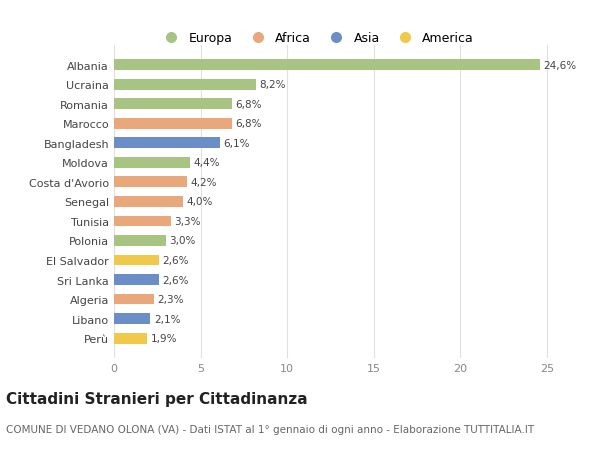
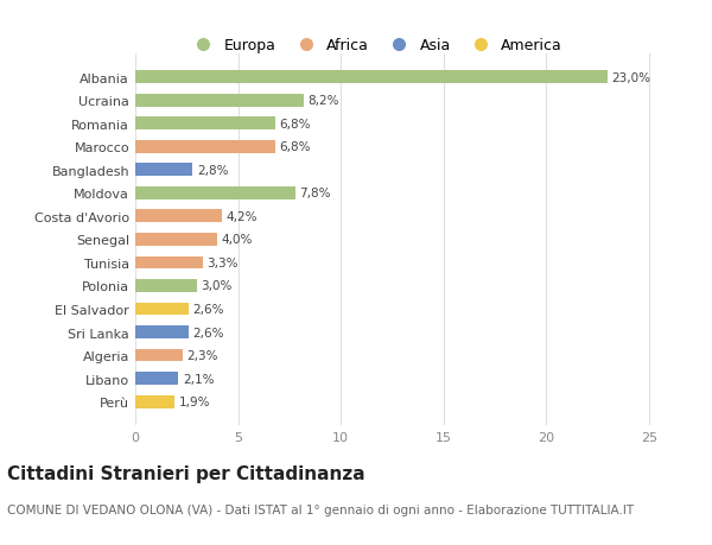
Albania: 24,6% -> 23,0%
Bangladesh: 6,1% -> 2,8%
Moldova: 4,4% -> 7,8%
